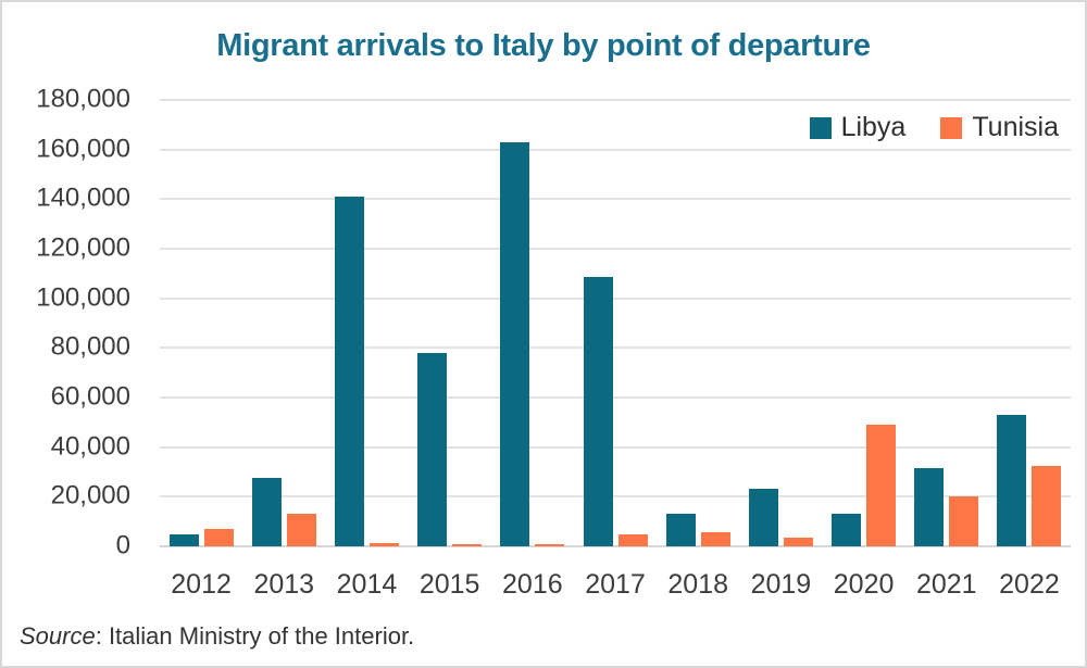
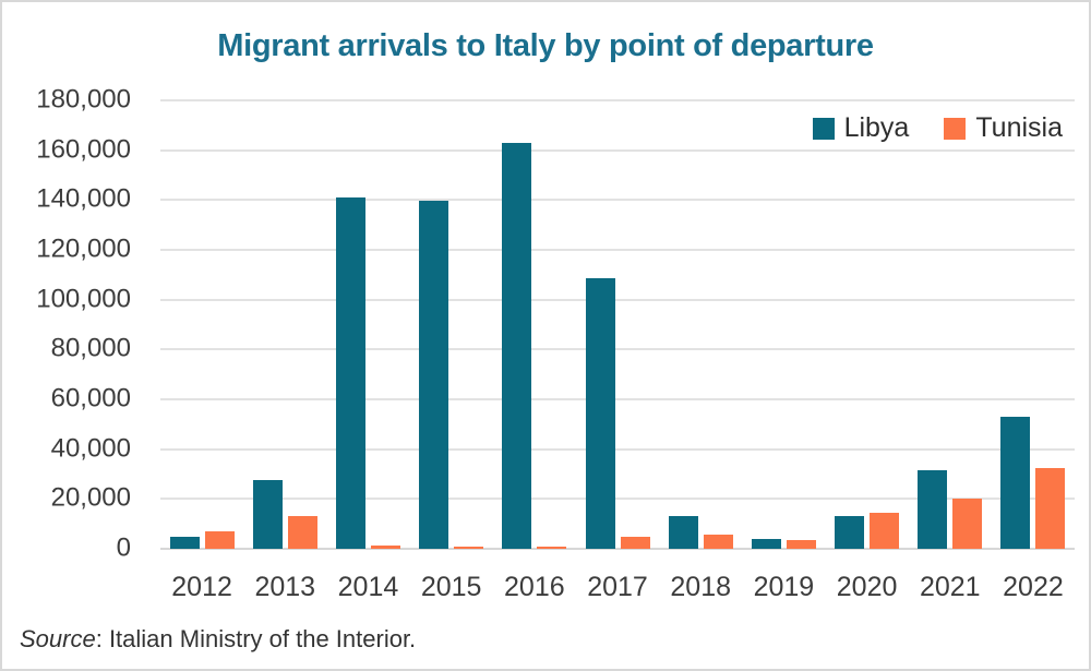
Libya/2015: 78000 -> 140000
Libya/2019: 23000 -> 4000
Tunisia/2020: 49000 -> 14000
